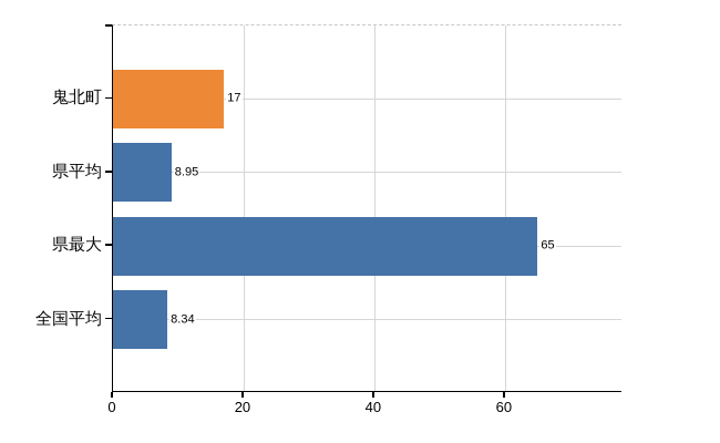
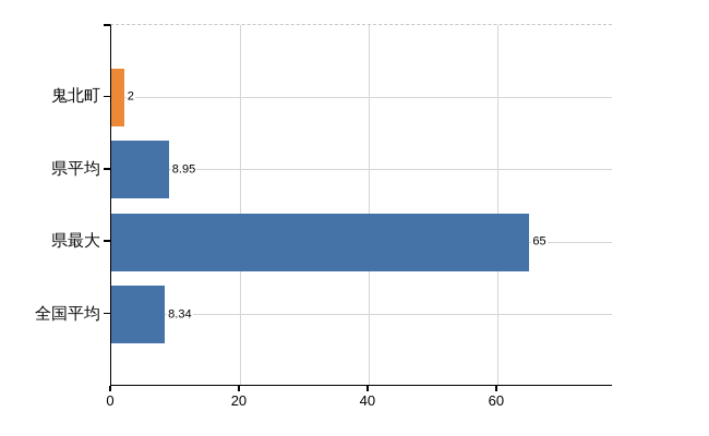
鬼北町: 17 -> 2
